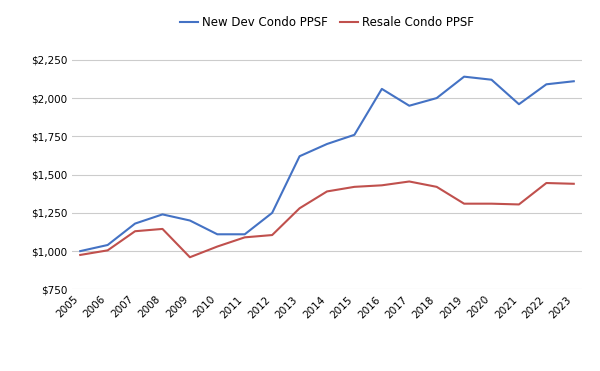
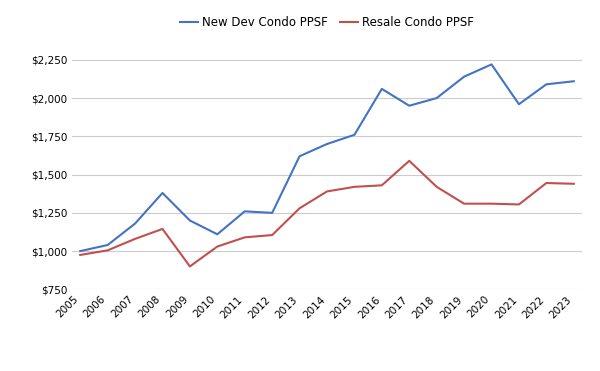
Resale Condo PPSF/2007: $1,130 -> $1,080
New Dev Condo PPSF/2008: $1,240 -> $1,380
Resale Condo PPSF/2009: $960 -> $900
New Dev Condo PPSF/2011: $1,110 -> $1,260
Resale Condo PPSF/2017: $1,460 -> $1,590
New Dev Condo PPSF/2020: $2,120 -> $2,220
